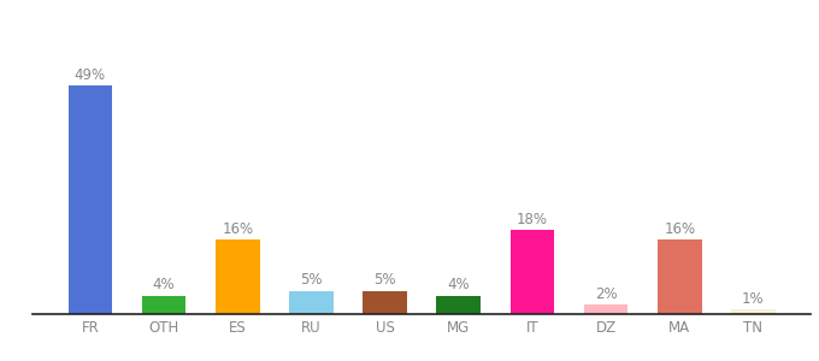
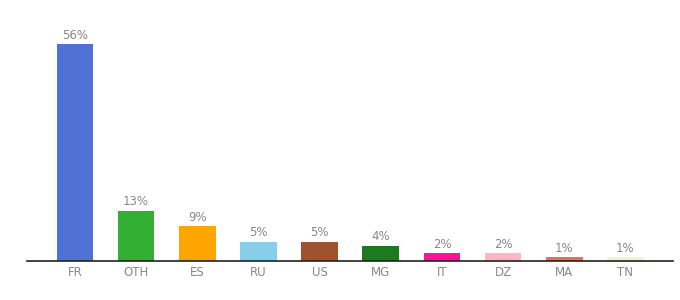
FR: 49% -> 56%
OTH: 4% -> 13%
ES: 16% -> 9%
IT: 18% -> 2%
MA: 16% -> 1%
